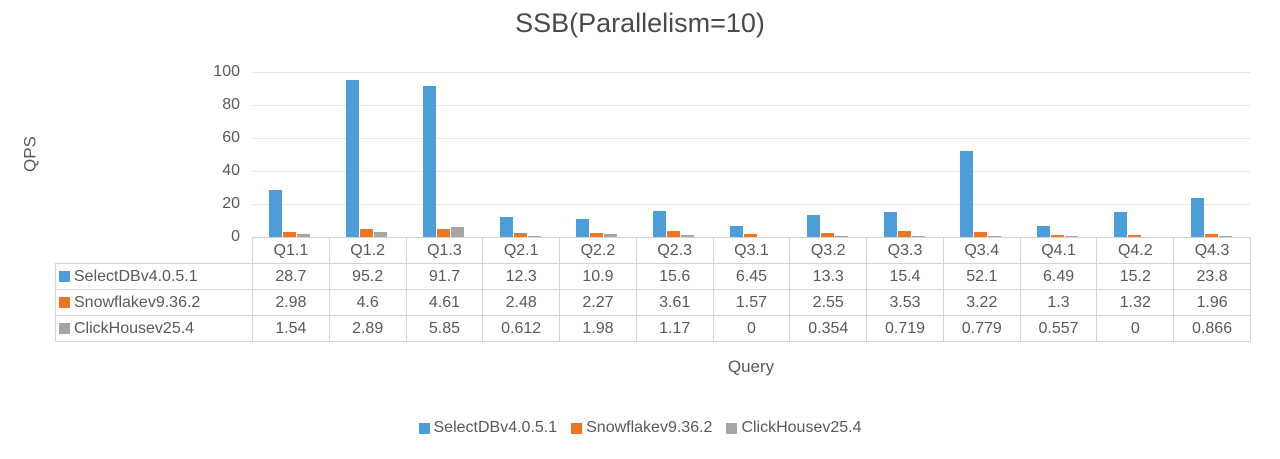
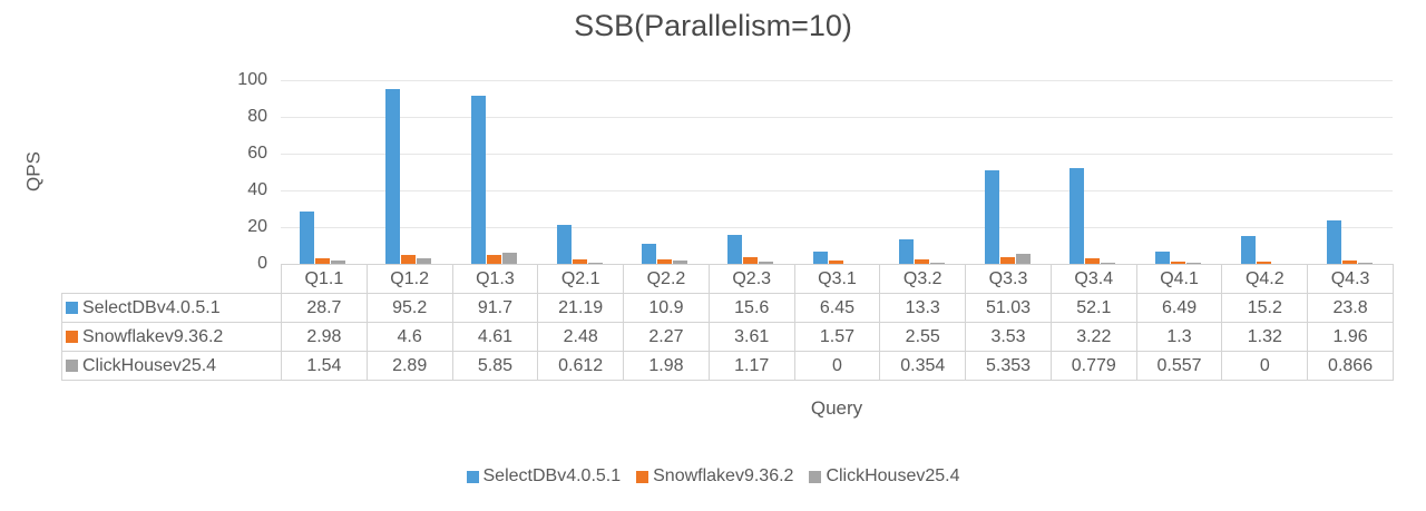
SelectDBv4.0.5.1/Q2.1: 12.3 -> 21.19
SelectDBv4.0.5.1/Q3.3: 15.4 -> 51.03
ClickHousev25.4/Q3.3: 0.719 -> 5.353
